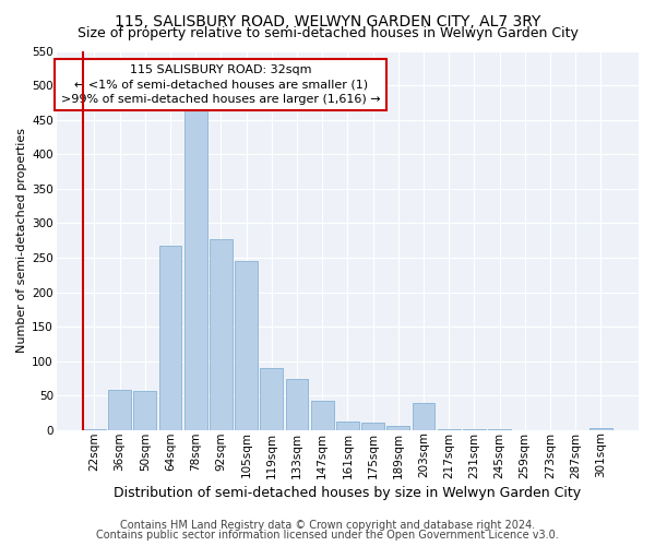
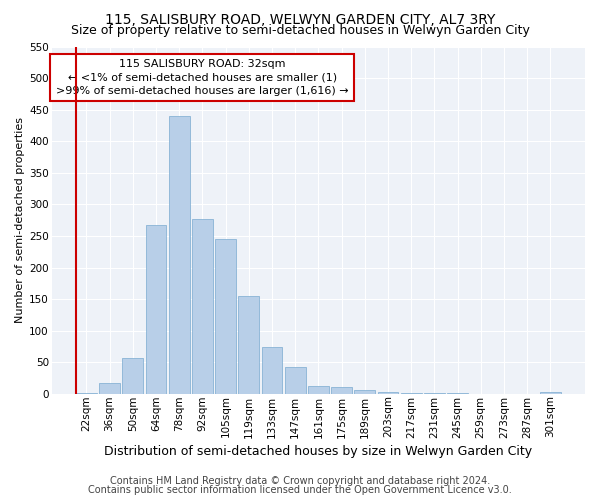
36sqm: 58 -> 18
78sqm: 464 -> 440
119sqm: 90 -> 155
203sqm: 40 -> 3
